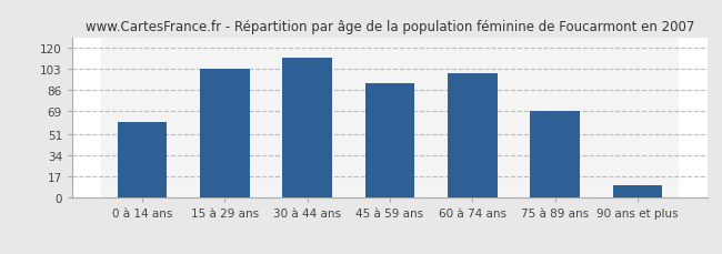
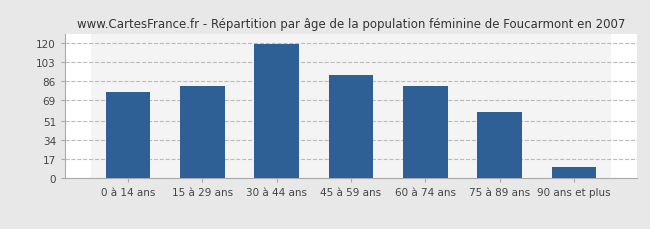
0 à 14 ans: 60 -> 76
15 à 29 ans: 103 -> 82
30 à 44 ans: 112 -> 119
60 à 74 ans: 99 -> 82
75 à 89 ans: 69 -> 59
